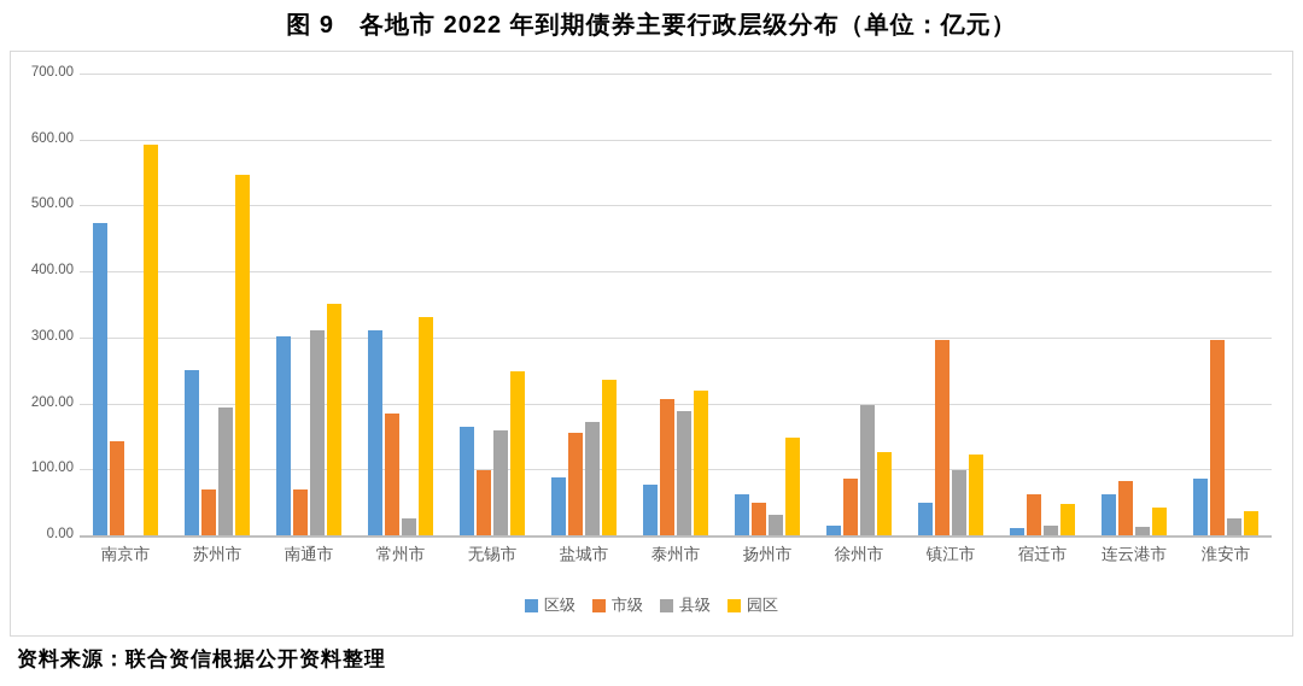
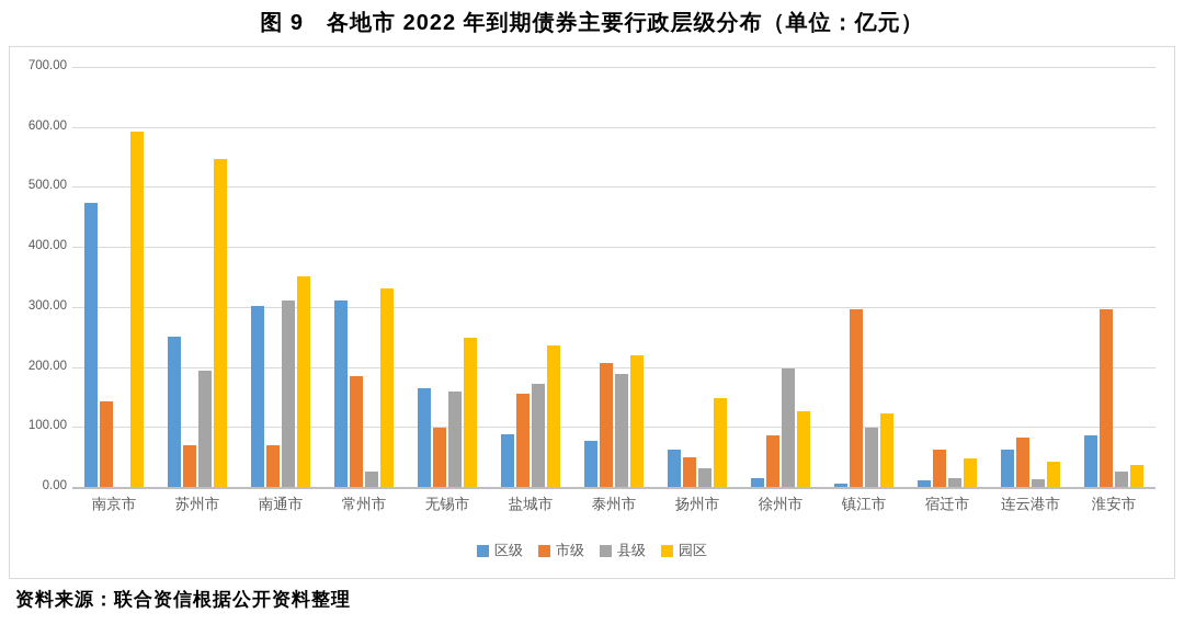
区级/镇江市: 50 -> 10
